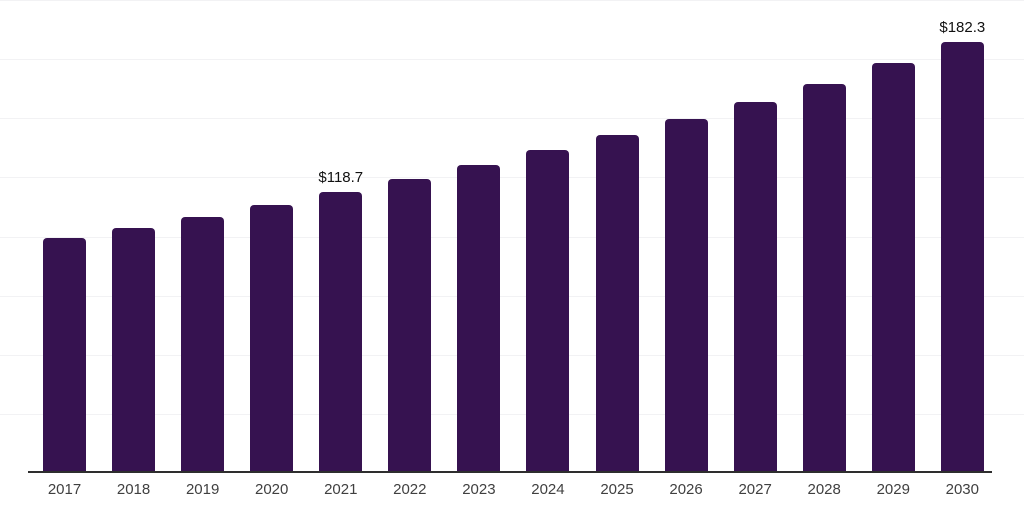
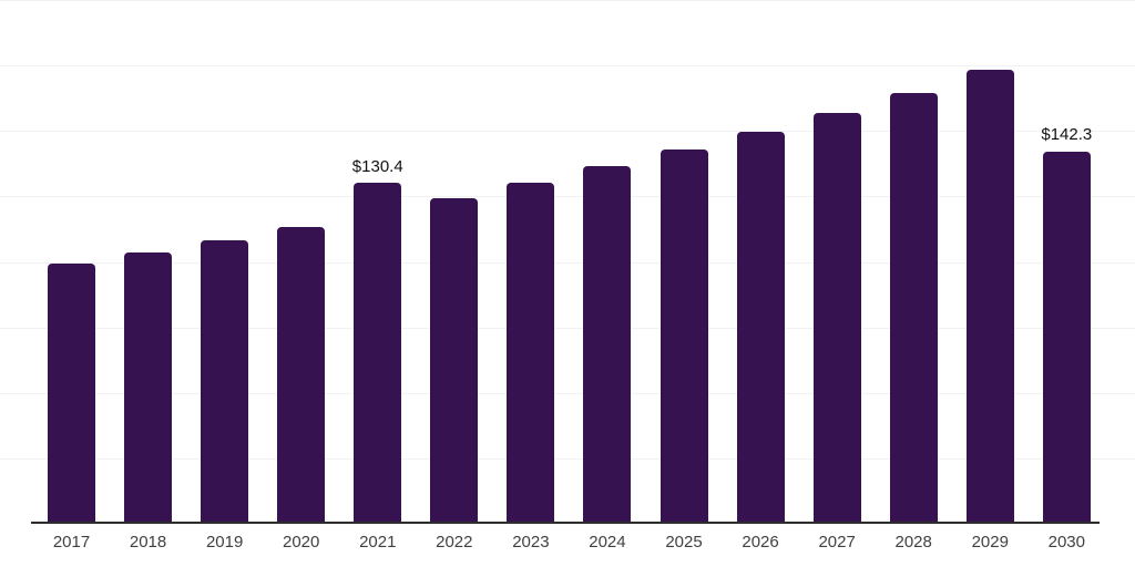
2021: $118.7 -> $130.4
2030: $182.3 -> $142.3
